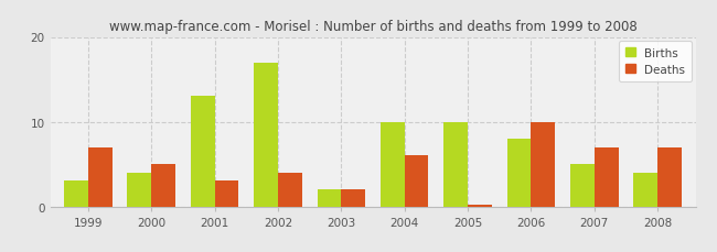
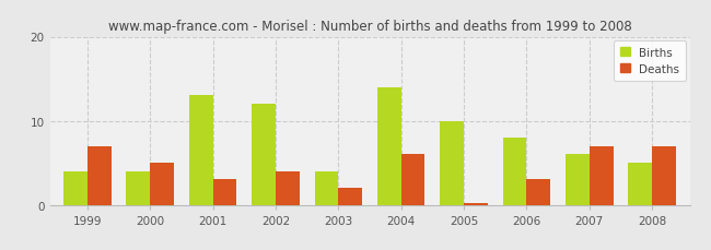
Births/1999: 3 -> 4
Births/2002: 17 -> 12
Births/2003: 2 -> 4
Births/2004: 10 -> 14
Deaths/2006: 10.0 -> 3.0
Births/2007: 5 -> 6
Births/2008: 4 -> 5
